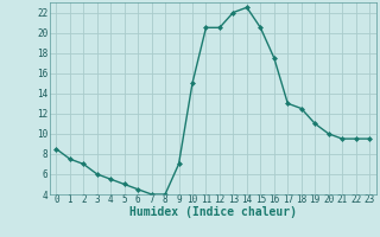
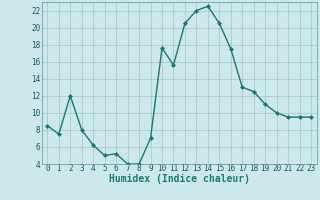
2: 7.0 -> 12.0
3: 6.0 -> 8.0
4: 5.5 -> 6.2
6: 4.5 -> 5.2
10: 15.0 -> 17.6
11: 20.5 -> 15.6
